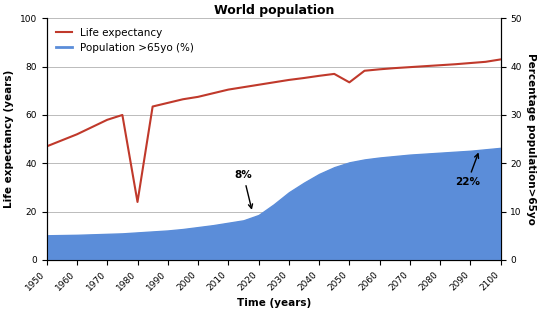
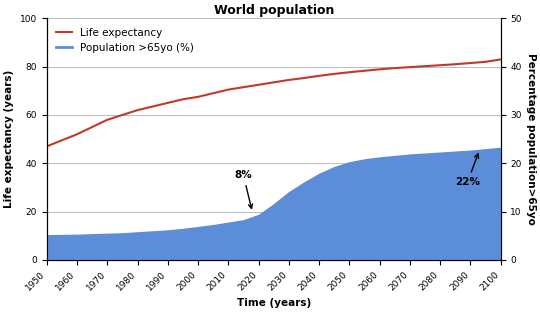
Life expectancy/1980: 24.0 -> 62.0
Life expectancy/2050: 73.5 -> 77.7
